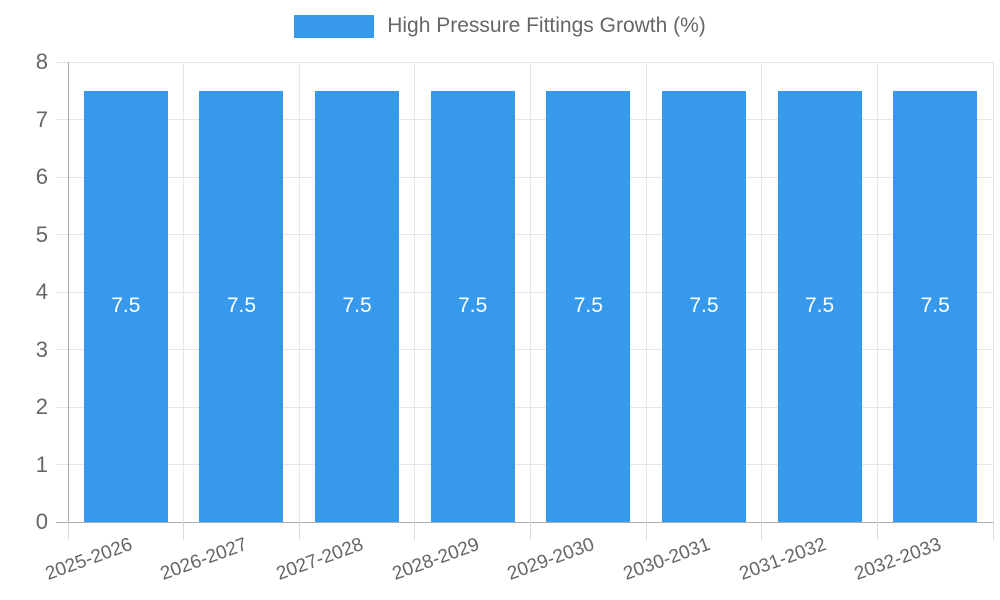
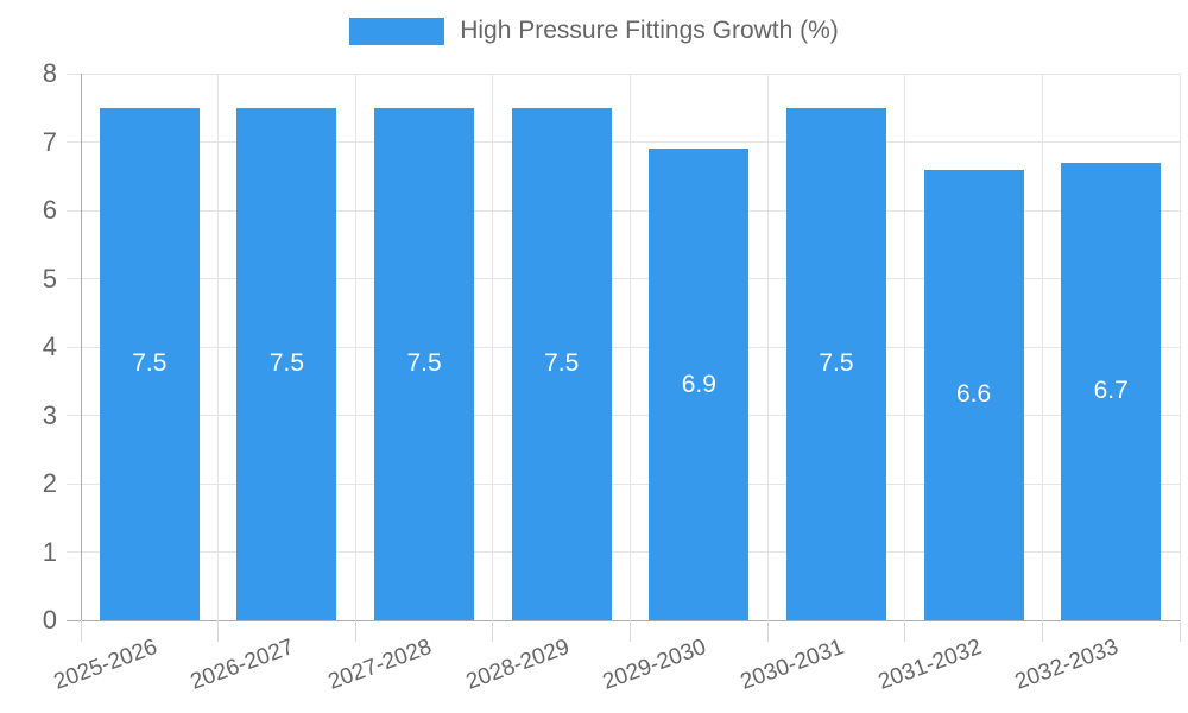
2029-2030: 7.5 -> 6.9
2031-2032: 7.5 -> 6.6
2032-2033: 7.5 -> 6.7
